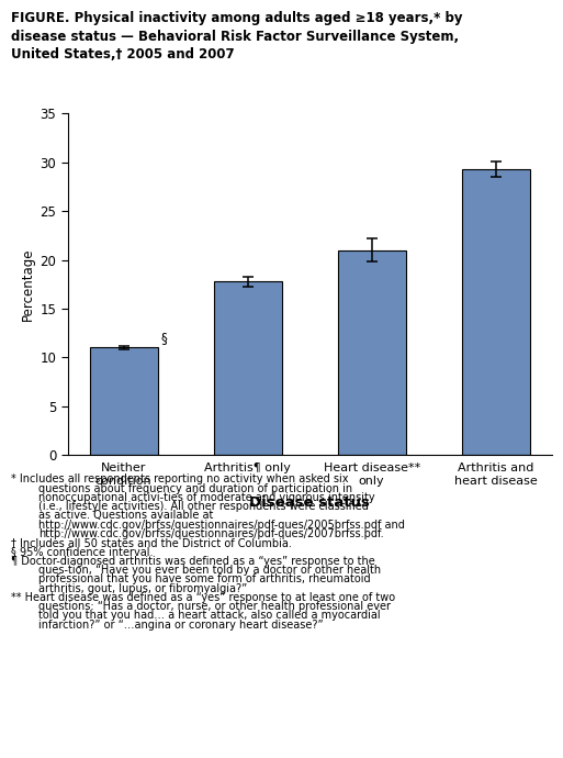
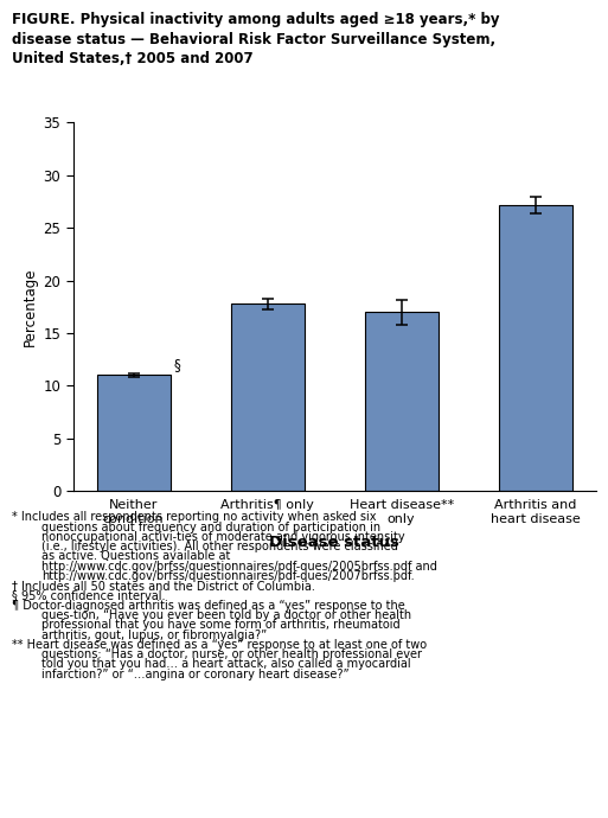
Heart disease** only: 21.0 -> 17.0
Arthritis and heart disease: 29.3 -> 27.2
